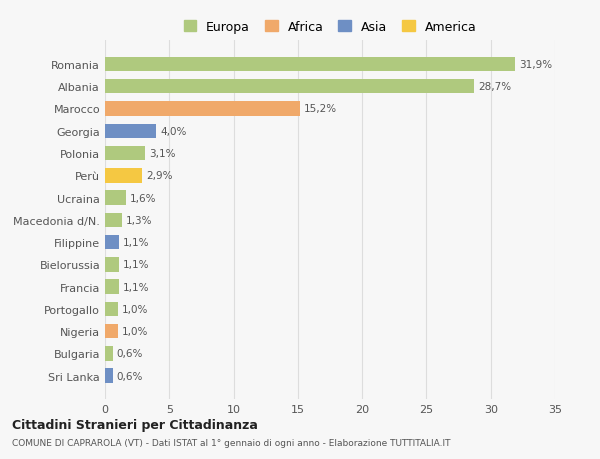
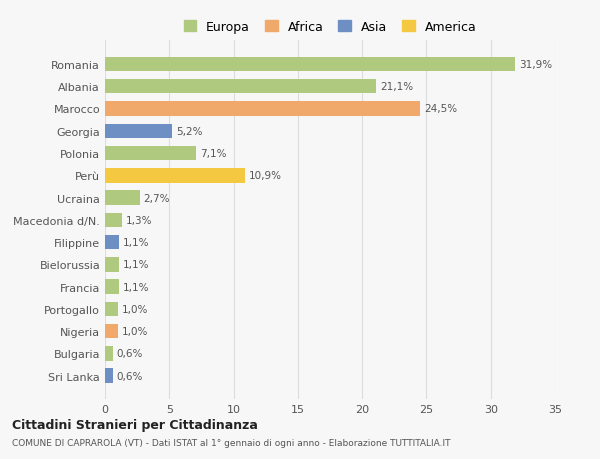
Albania: 28,7% -> 21,1%
Marocco: 15,2% -> 24,5%
Georgia: 4,0% -> 5,2%
Polonia: 3,1% -> 7,1%
Perù: 2,9% -> 10,9%
Ucraina: 1,6% -> 2,7%
